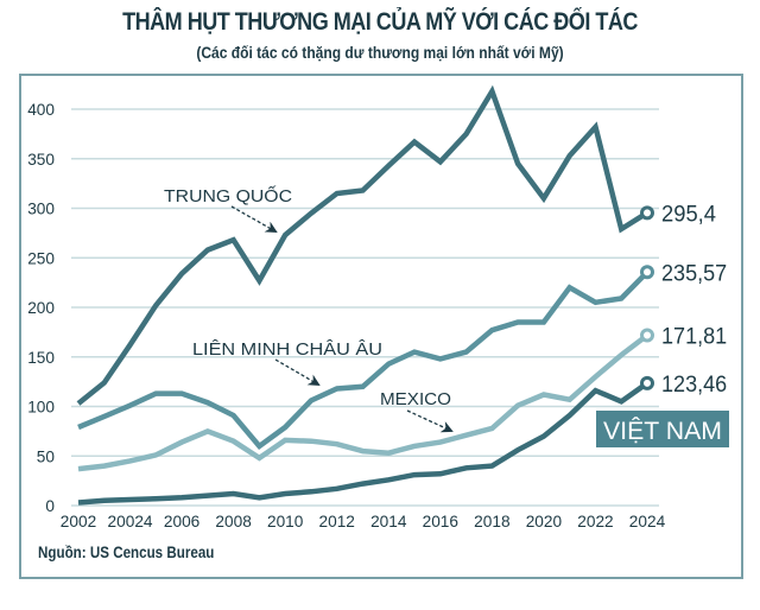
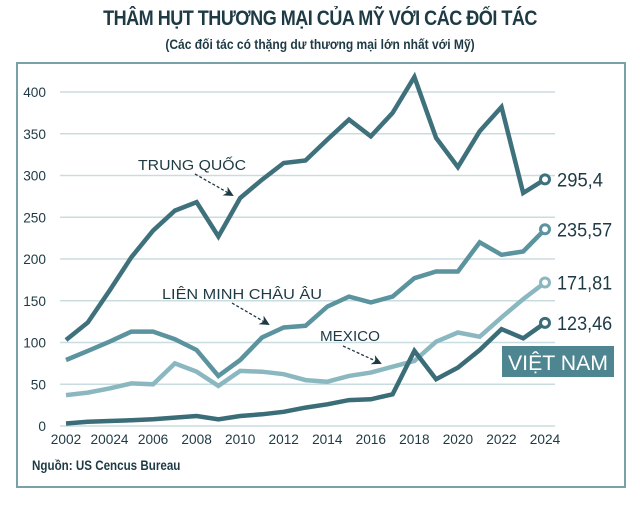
MEXICO/2006: 60 -> 50
VIỆT NAM/2018: 40 -> 90
